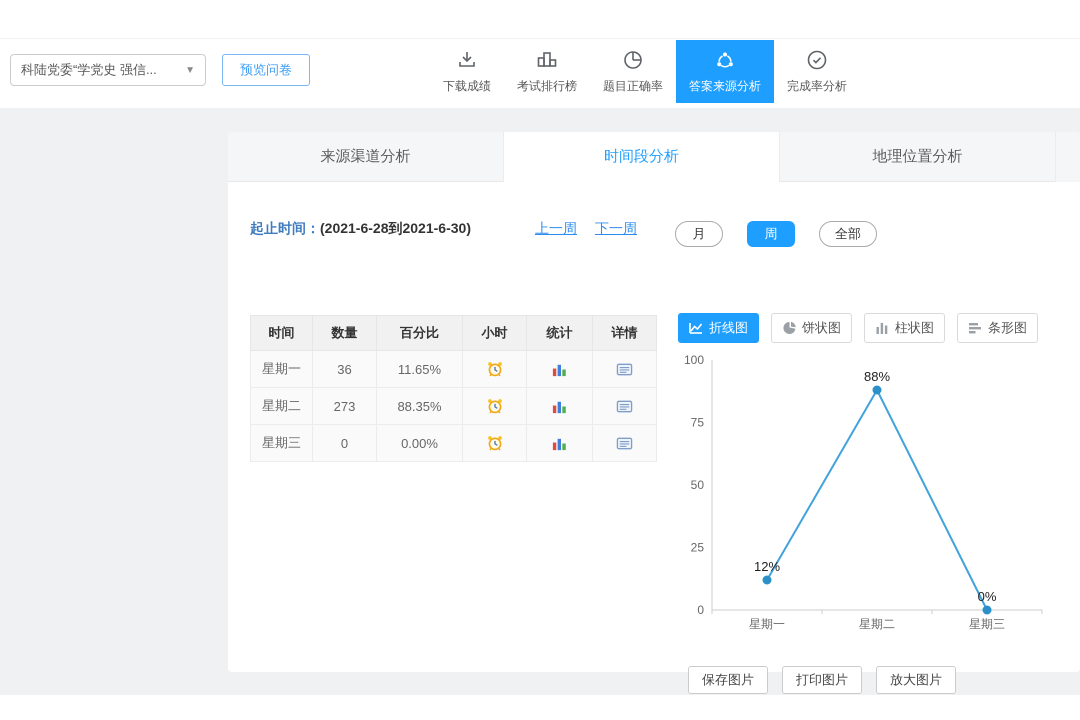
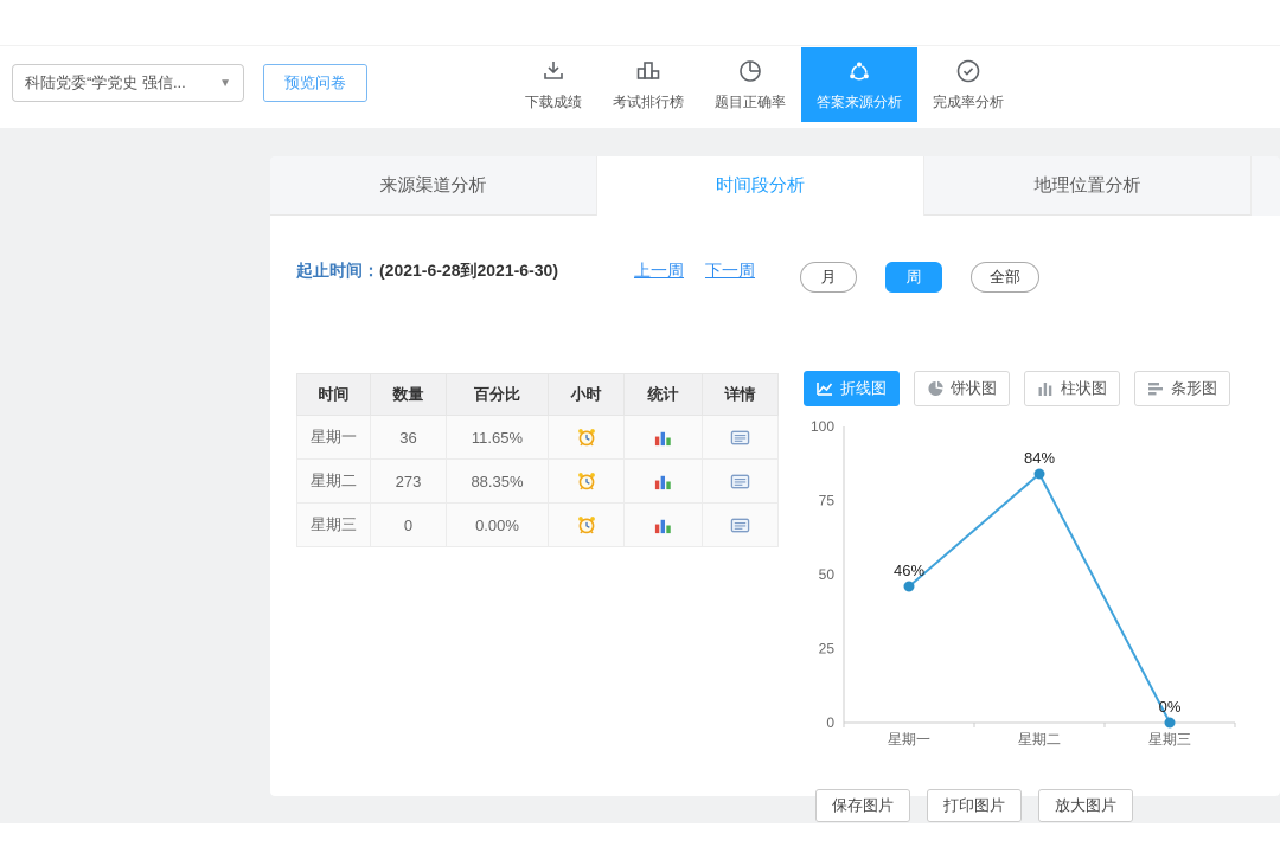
星期一: 12% -> 46%
星期二: 88% -> 84%
